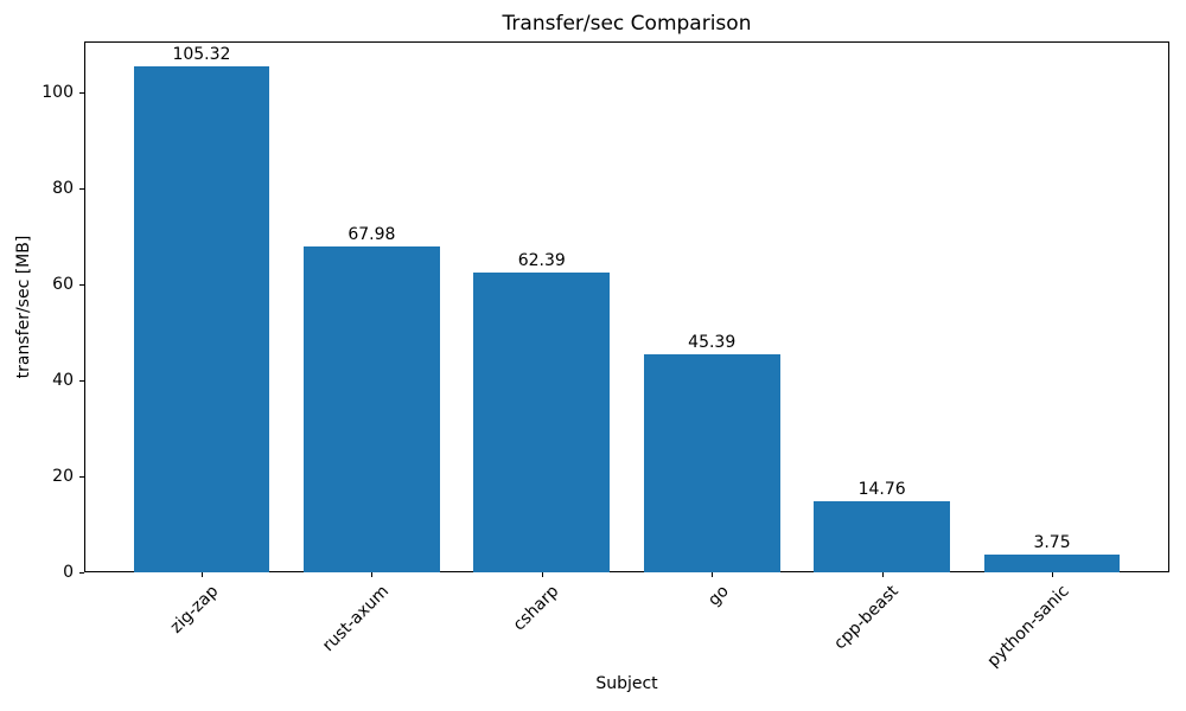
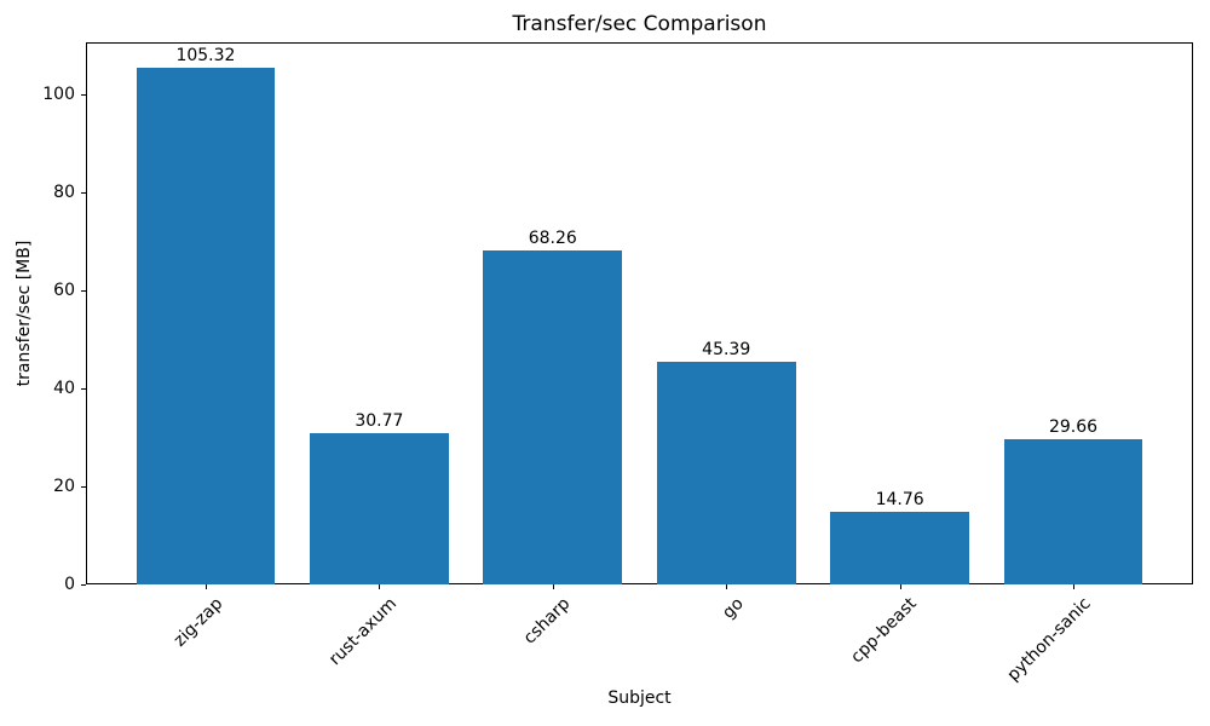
rust-axum: 67.98 -> 30.77
csharp: 62.39 -> 68.26
python-sanic: 3.75 -> 29.66
